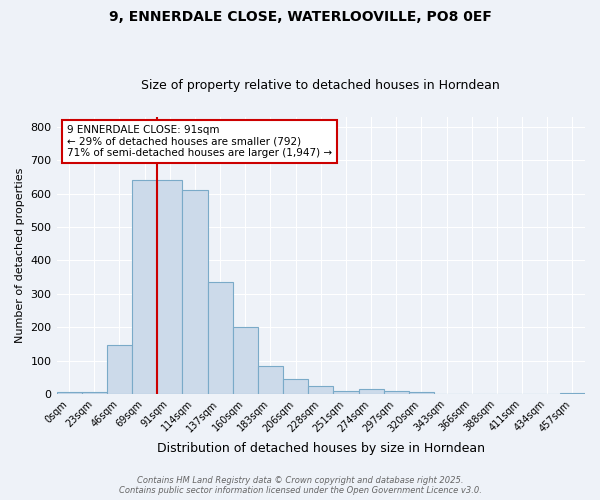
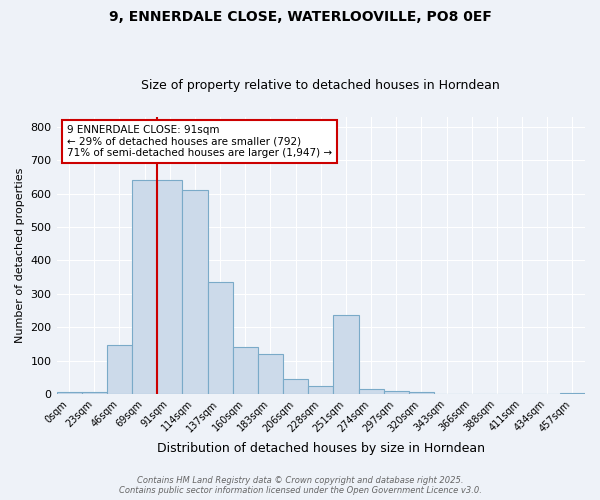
160sqm: 200 -> 140
183sqm: 85 -> 120
251sqm: 10 -> 235
